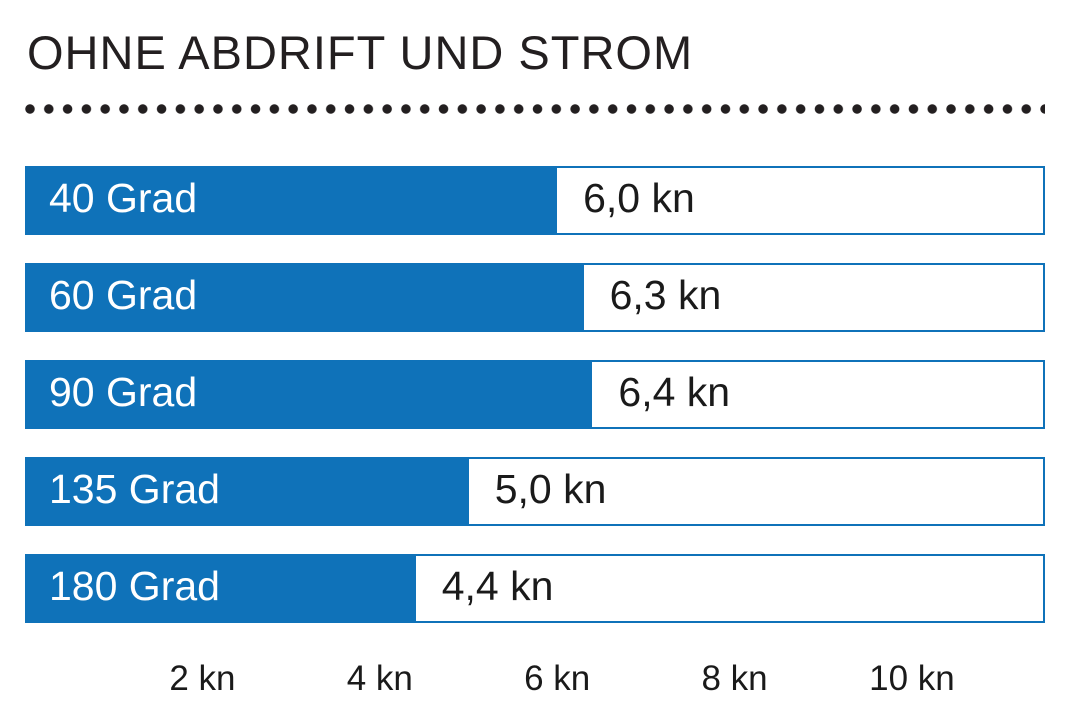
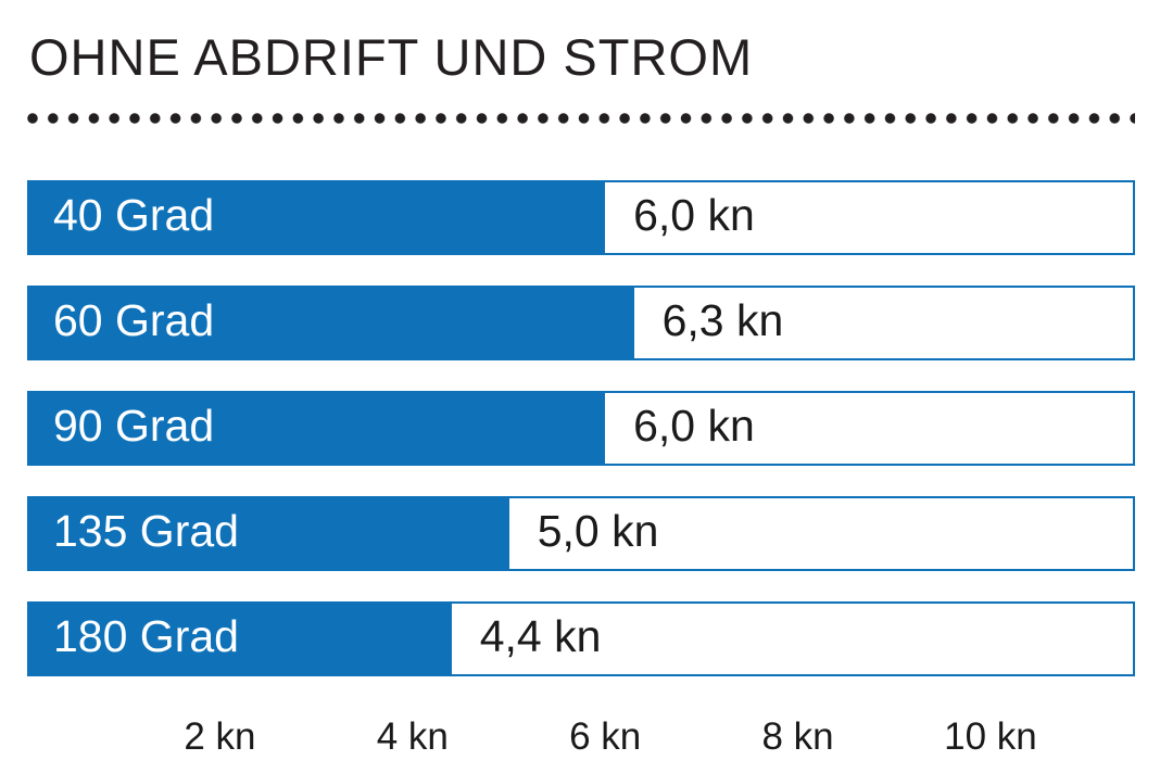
90 Grad: 6,4 -> 6,0
